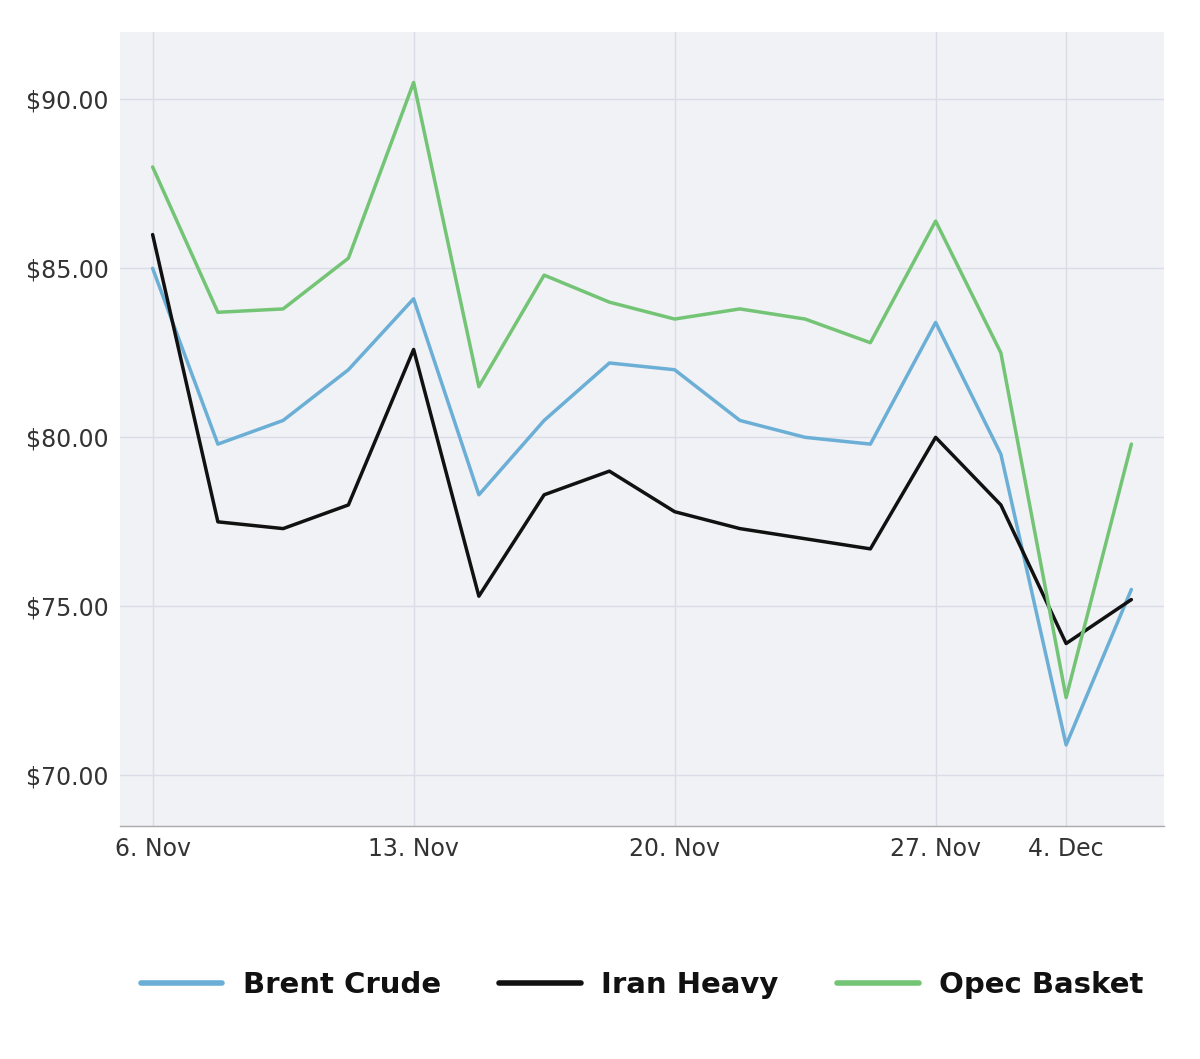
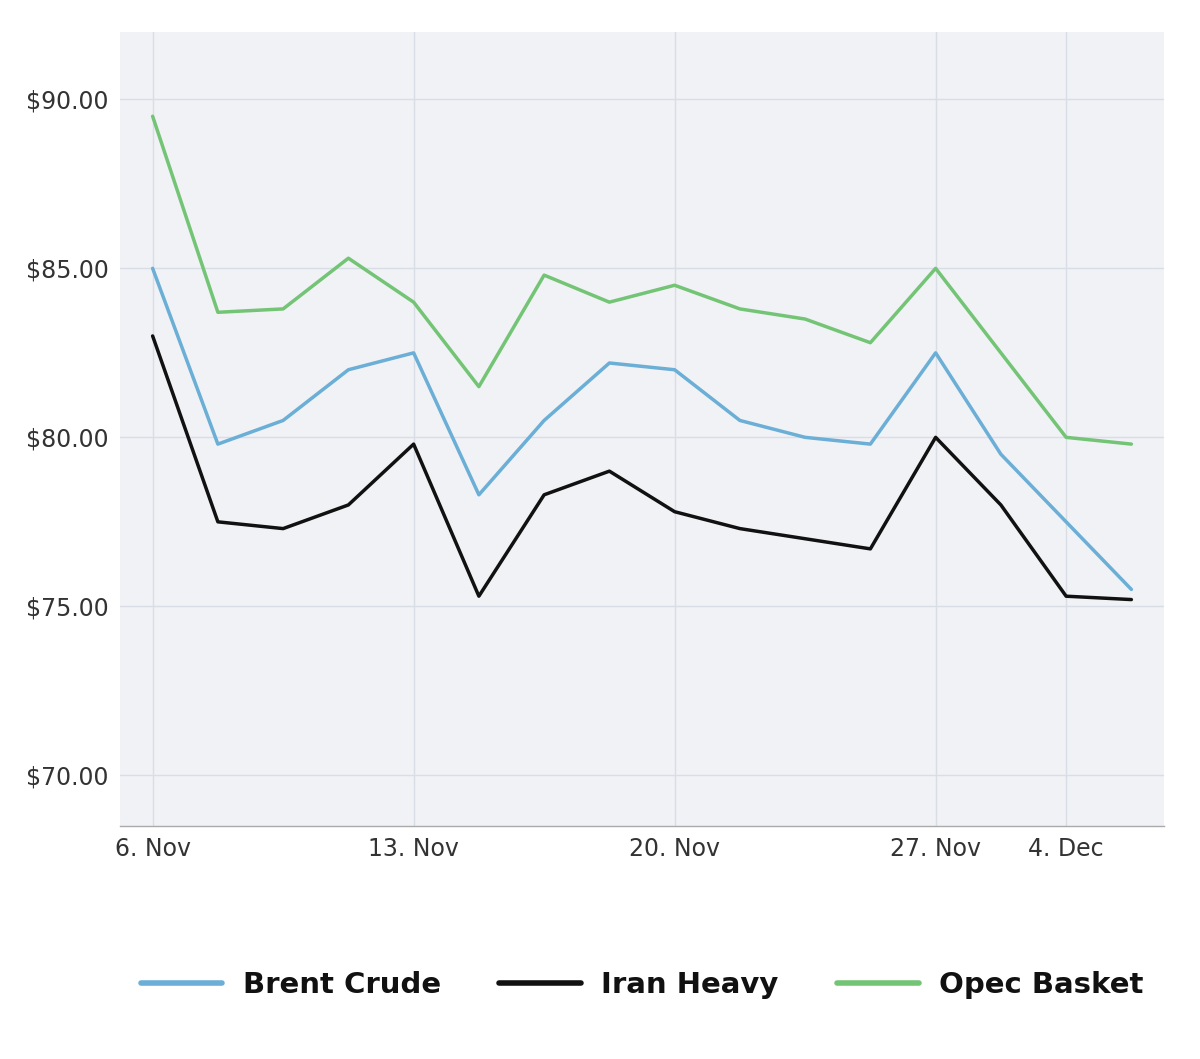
Iran Heavy/6. Nov: $86.0 -> $83.0
Opec Basket/6. Nov: $88.0 -> $89.5
Brent Crude/13. Nov: $84.1 -> $82.5
Iran Heavy/13. Nov: $82.6 -> $79.8
Opec Basket/13. Nov: $90.5 -> $84.0
Opec Basket/20. Nov: $83.5 -> $84.5
Brent Crude/27. Nov: $83.4 -> $82.5
Opec Basket/27. Nov: $86.4 -> $85.0
Brent Crude/4. Dec: $70.9 -> $77.5
Iran Heavy/4. Dec: $73.9 -> $75.3
Opec Basket/4. Dec: $72.3 -> $80.0
